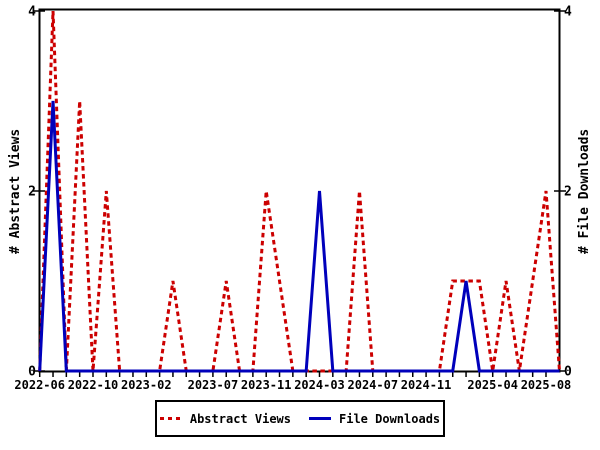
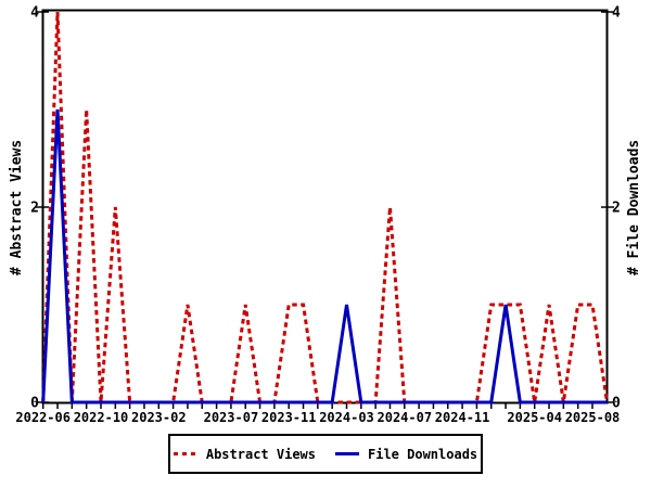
Abstract Views/2023-11: 2 -> 1
File Downloads/2024-03: 2 -> 1
Abstract Views/2025-08: 2 -> 1
